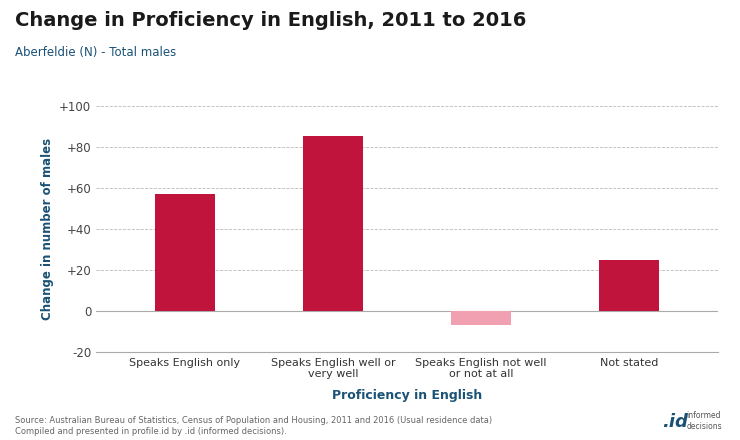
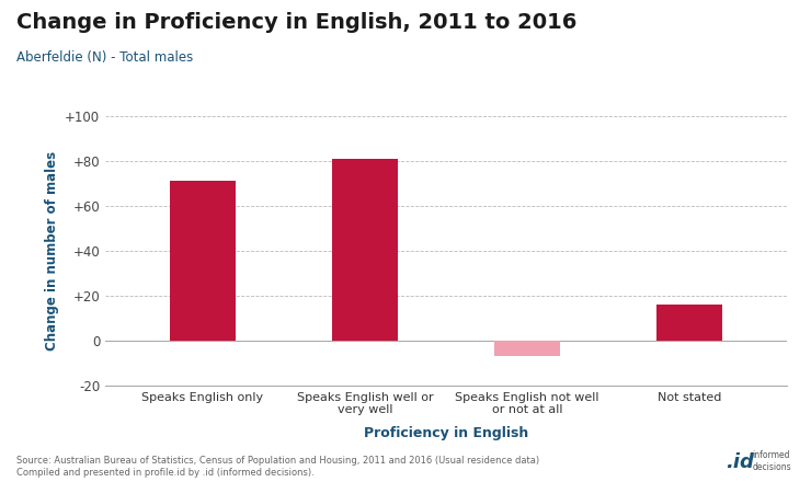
Speaks English only: 57 -> 71
Speaks English well or very well: 85 -> 81
Not stated: 25 -> 16
